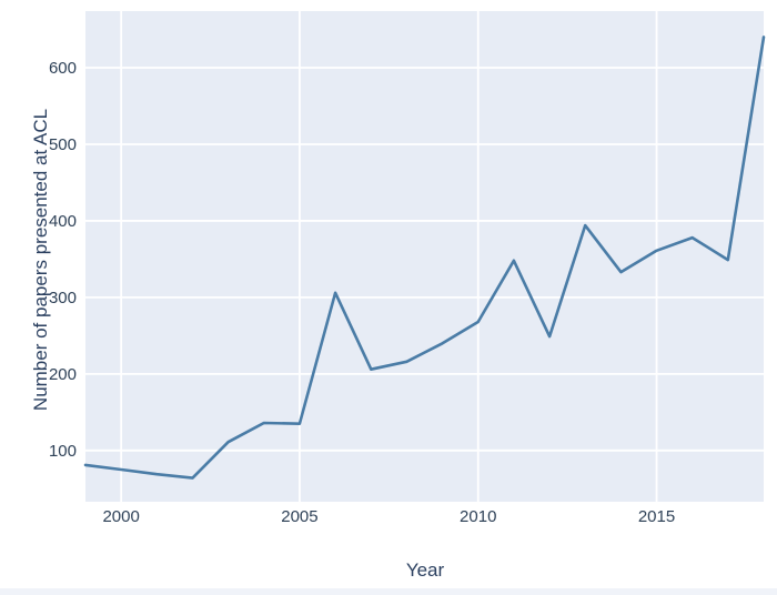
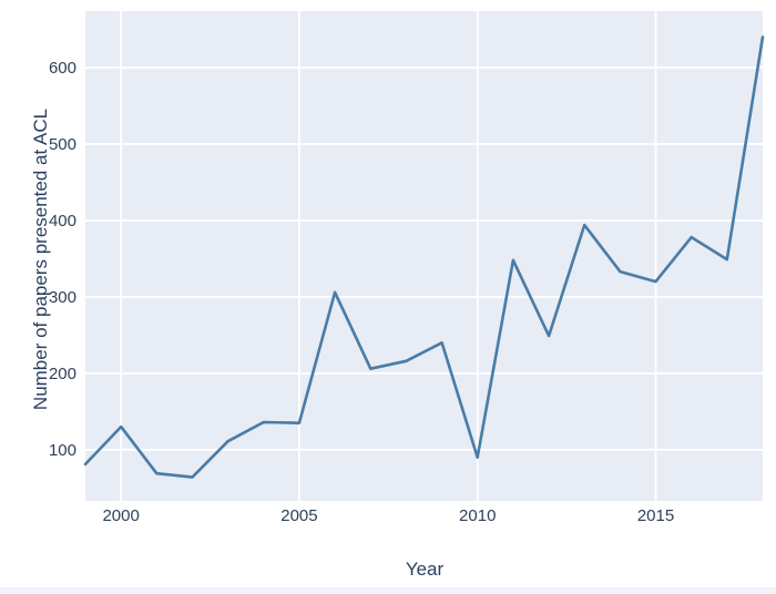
2000: 80 -> 130
2010: 270 -> 90
2015: 360 -> 320
